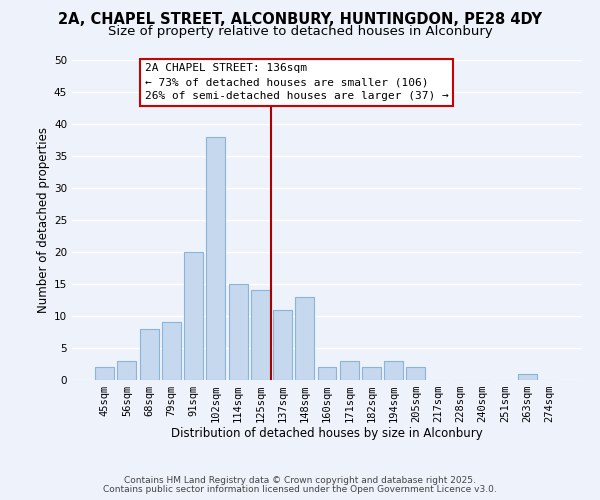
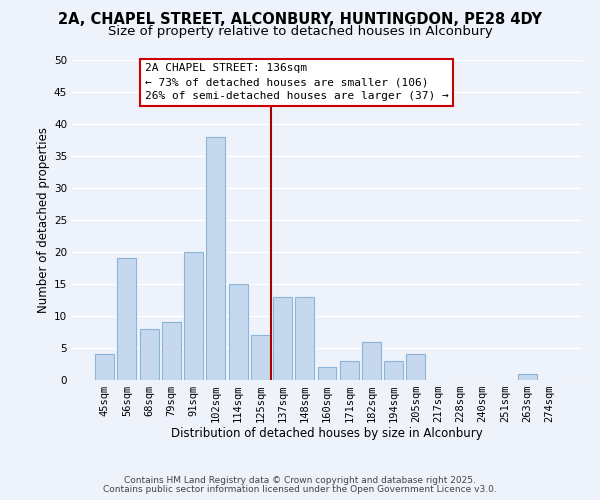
45sqm: 2 -> 4
56sqm: 3 -> 19
125sqm: 14 -> 7
137sqm: 11 -> 13
182sqm: 2 -> 6
205sqm: 2 -> 4
